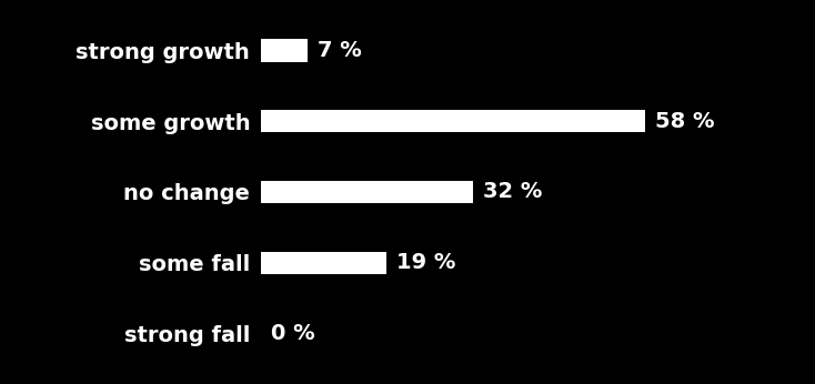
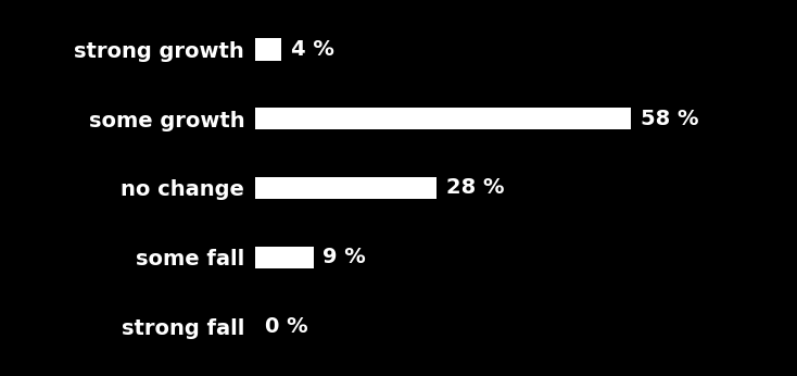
strong growth: 7 -> 4
no change: 32 -> 28
some fall: 19 -> 9
